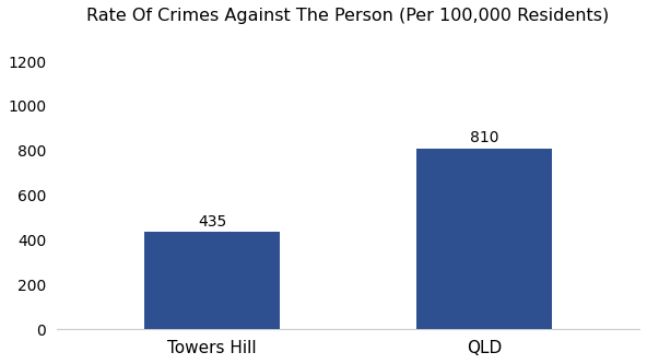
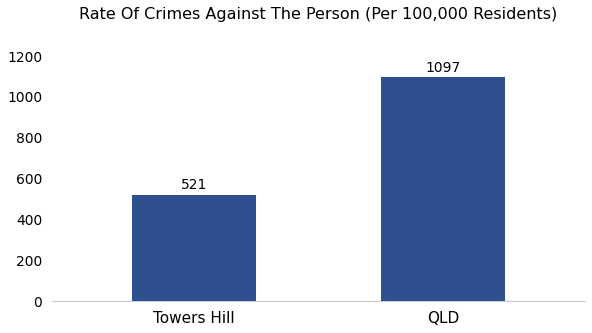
Towers Hill: 435 -> 521
QLD: 810 -> 1097
